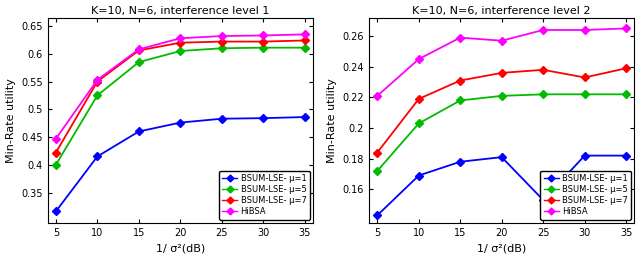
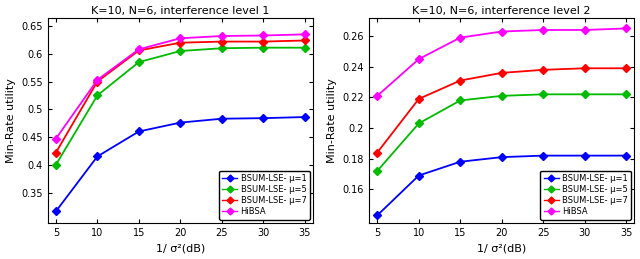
K=10, N=6, interference level 2/HiBSA/20: 0.257 -> 0.263
K=10, N=6, interference level 2/BSUM-LSE- μ=1/25: 0.153 -> 0.182
K=10, N=6, interference level 2/BSUM-LSE- μ=7/30: 0.233 -> 0.239
